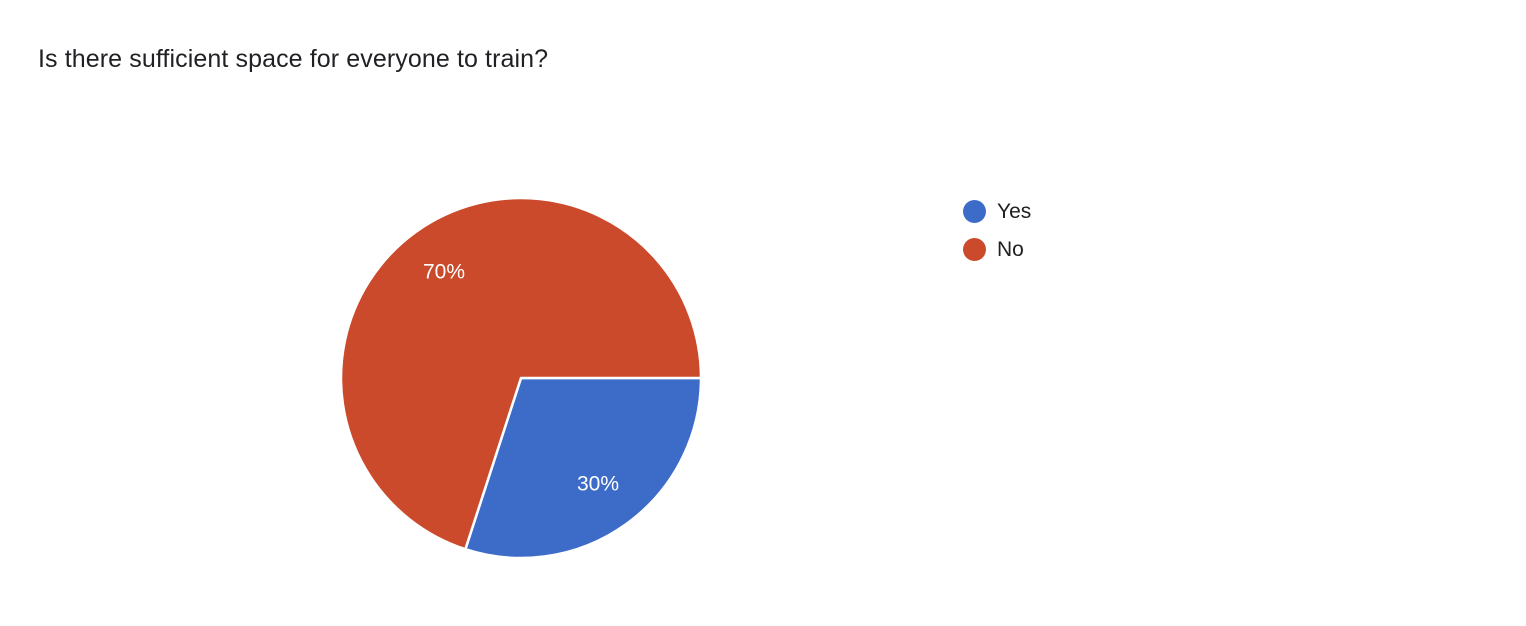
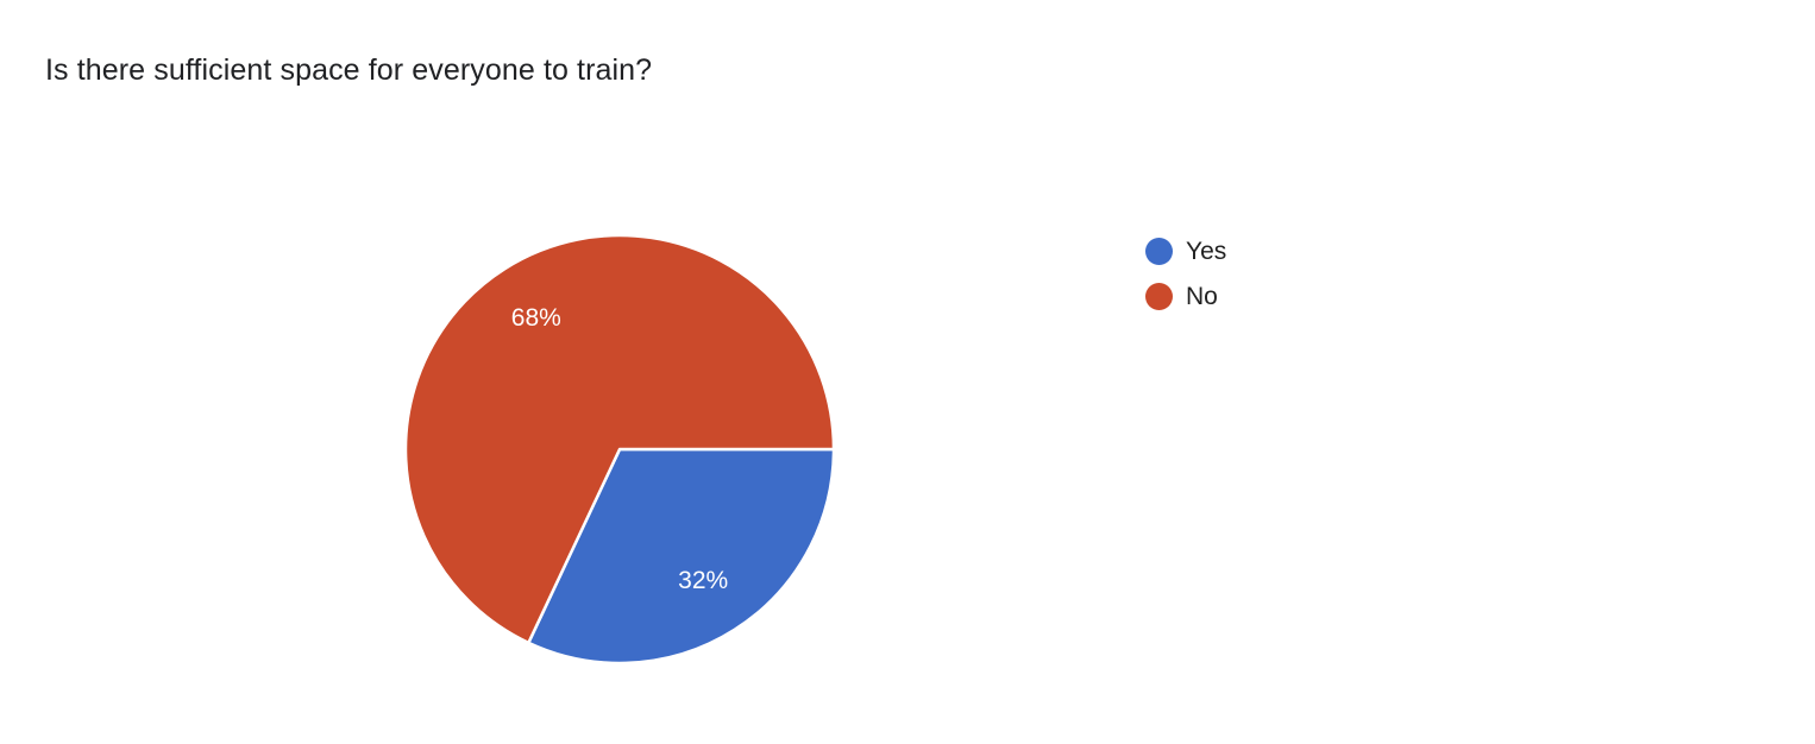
Yes: 30% -> 32%
No: 70% -> 68%
